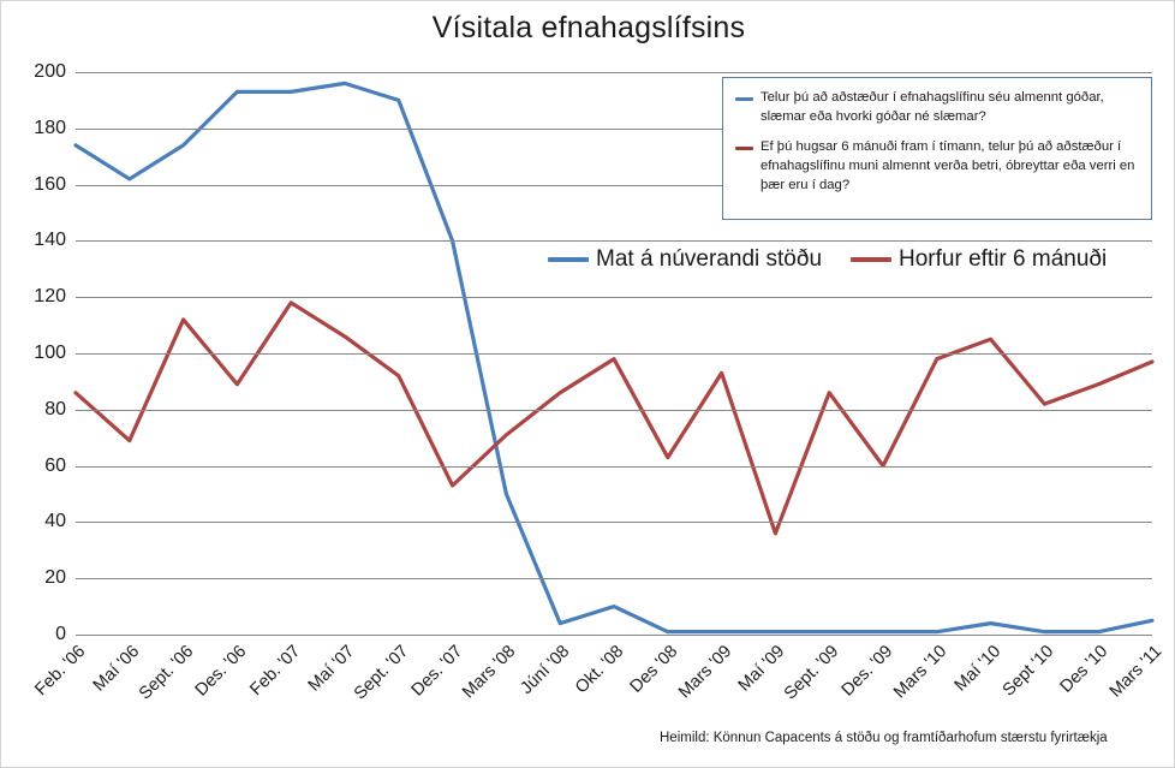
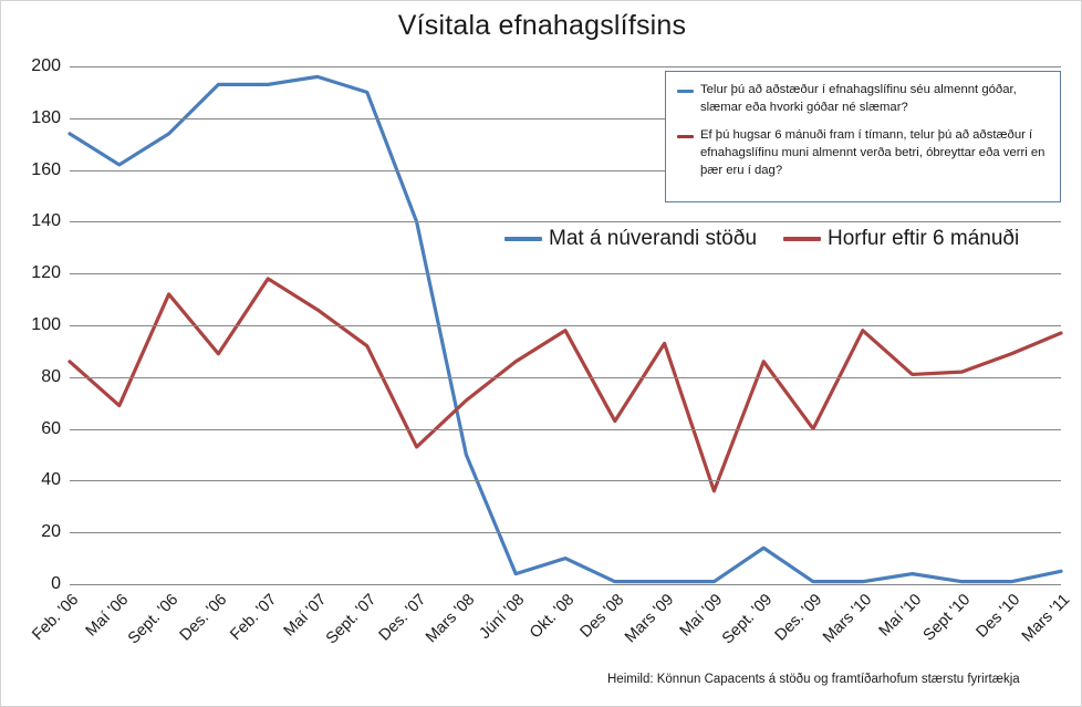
Mat á núverandi stöðu/Sept. '09: 1 -> 14
Horfur eftir 6 mánuði/Maí '10: 105 -> 81
